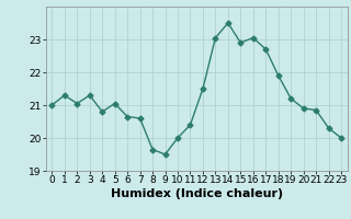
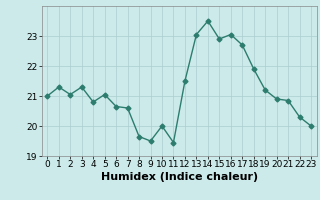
11: 20.40 -> 19.45
